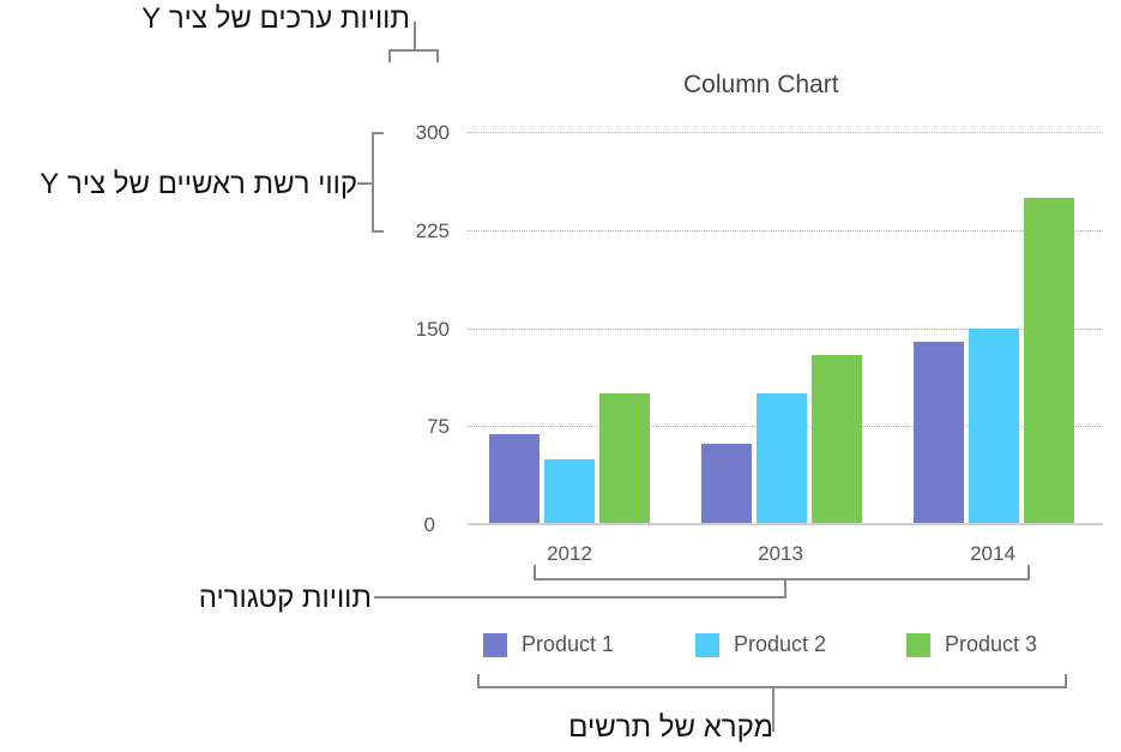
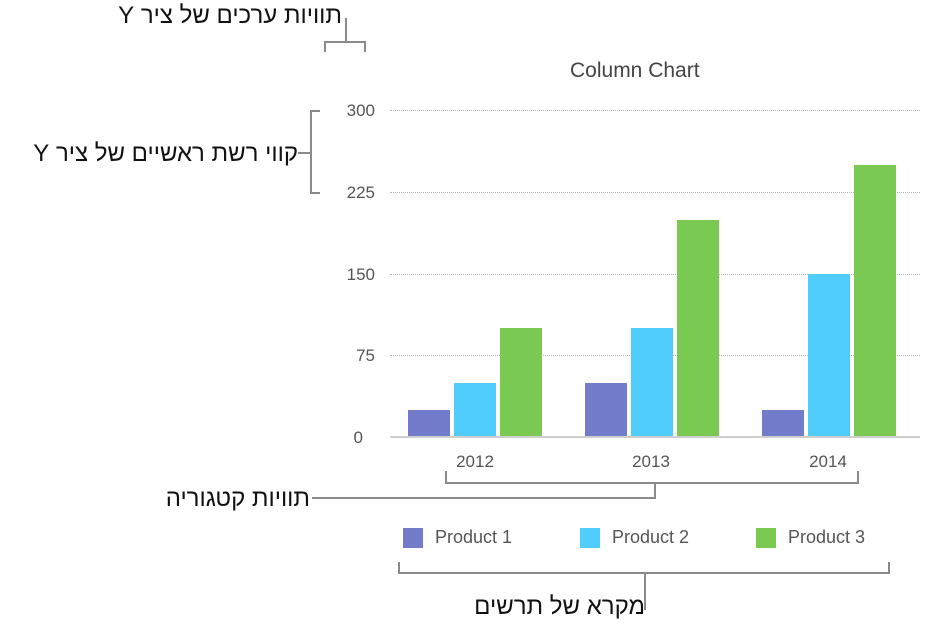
Product 1/2012: 69 -> 25
Product 1/2013: 62 -> 50
Product 3/2013: 130 -> 200
Product 1/2014: 140 -> 25
